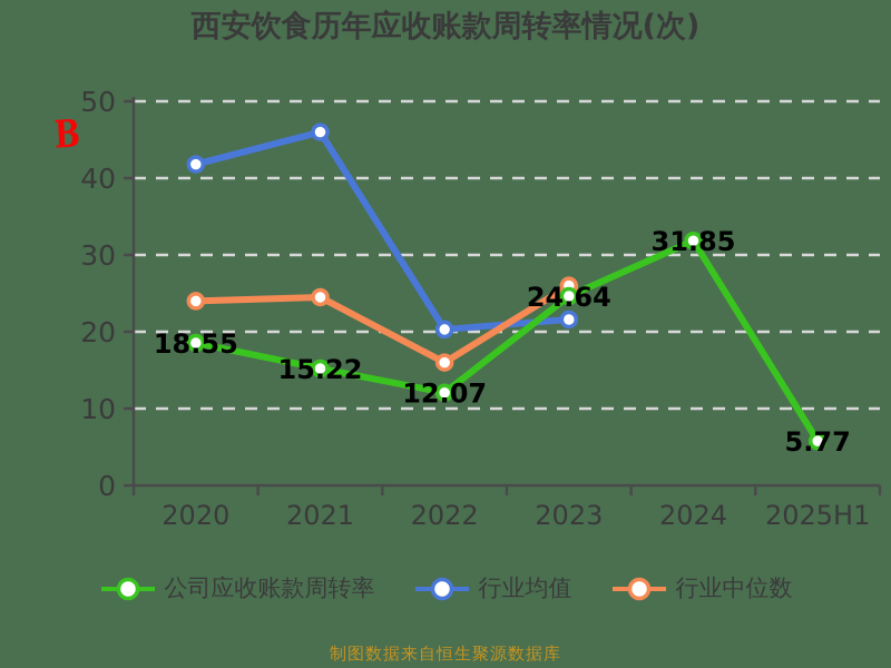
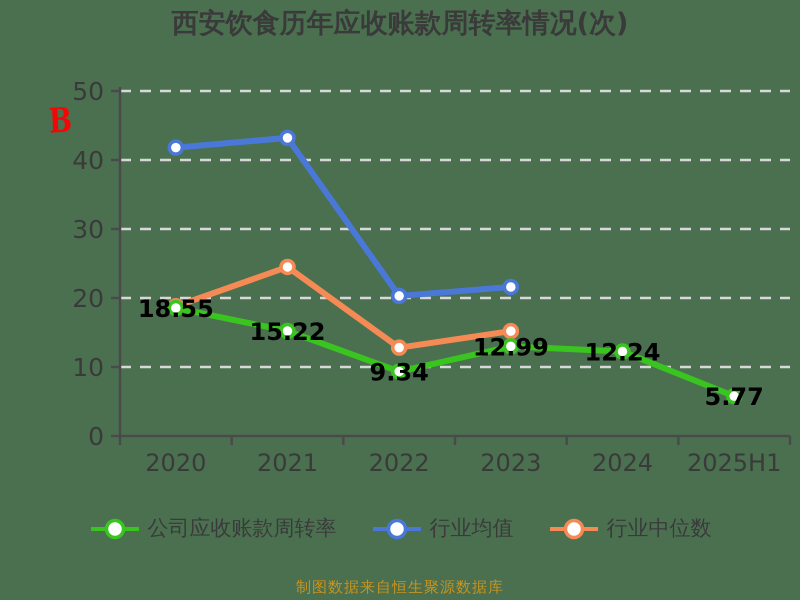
行业中位数/2020: 24 -> 19
行业均值/2021: 46 -> 43
公司应收账款周转率/2022: 12.07 -> 9.34
行业中位数/2022: 16 -> 13
公司应收账款周转率/2023: 24.64 -> 12.99
行业中位数/2023: 26 -> 15
公司应收账款周转率/2024: 31.85 -> 12.24
